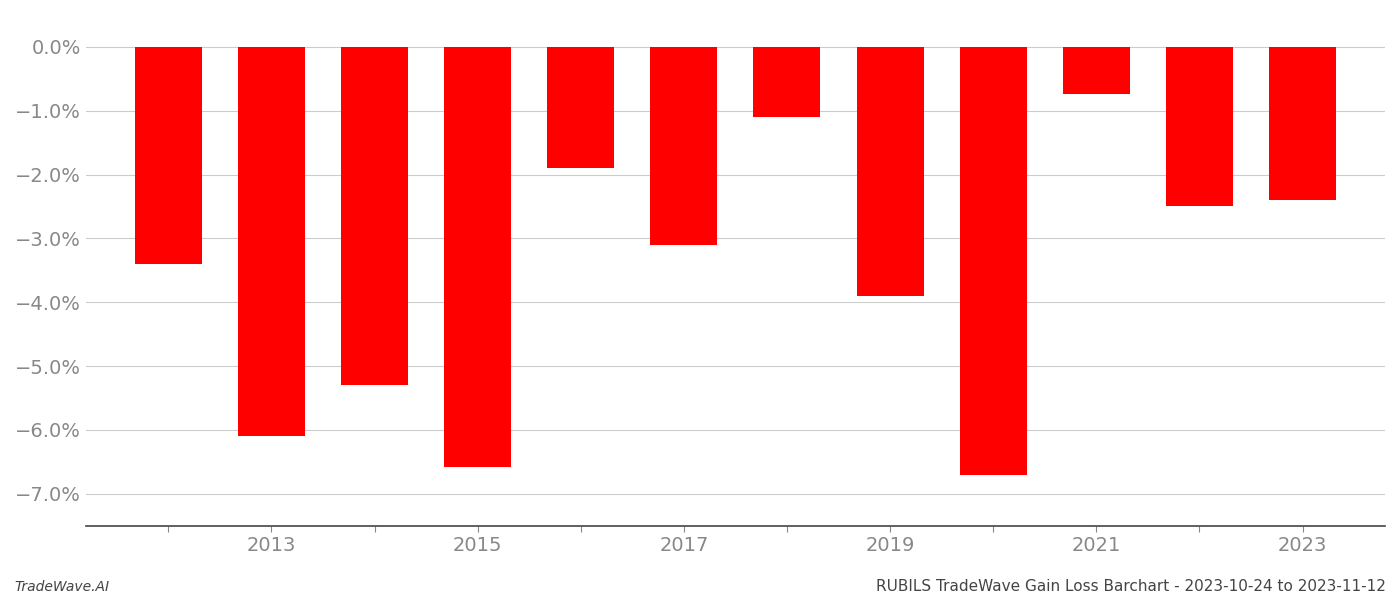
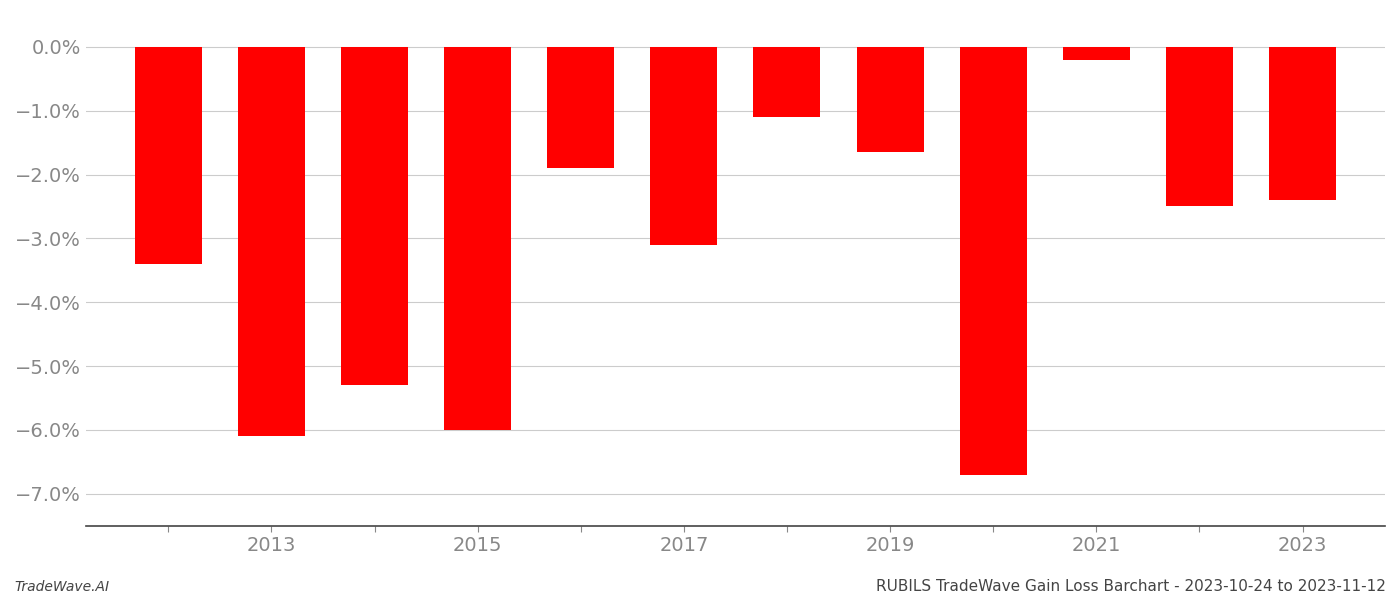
2015: -6.58% -> -6.00%
2019: -3.90% -> -1.65%
2021: -0.74% -> -0.20%
